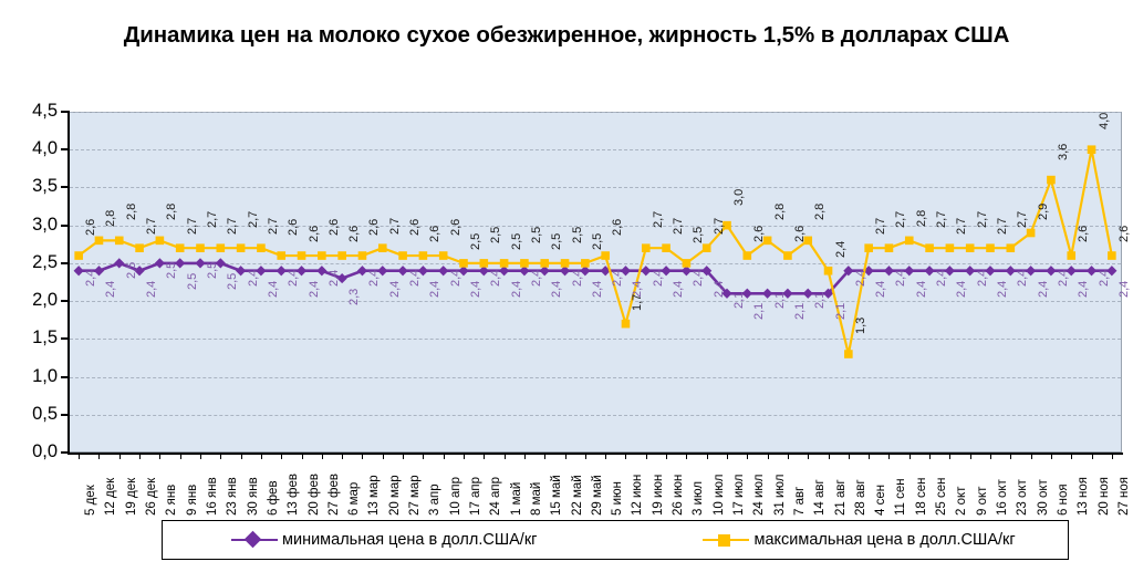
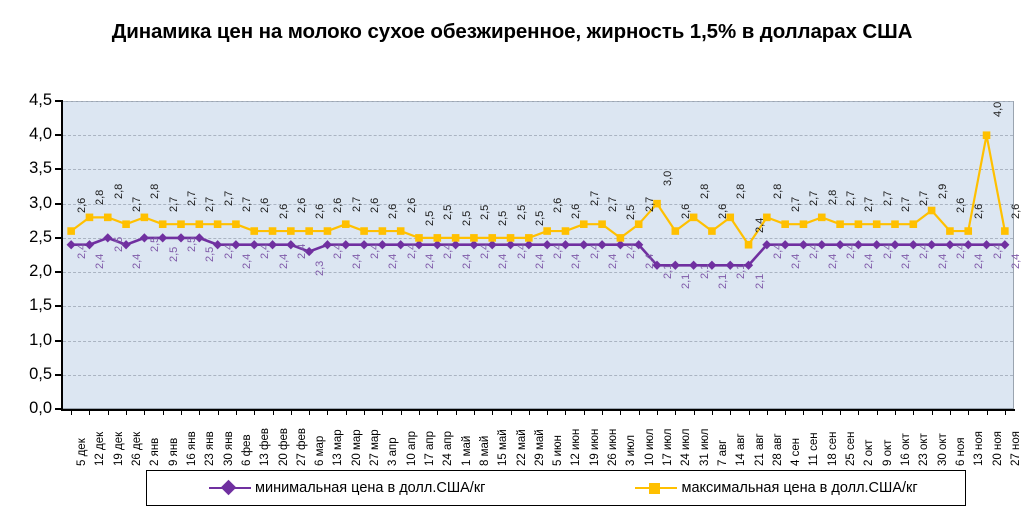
максимальная цена в долл.США/кг/12 июн: 1,7 -> 2,6
максимальная цена в долл.США/кг/28 авг: 1,3 -> 2,8
максимальная цена в долл.США/кг/6 ноя: 3,6 -> 2,6
